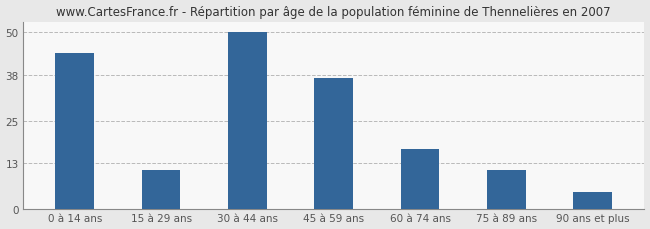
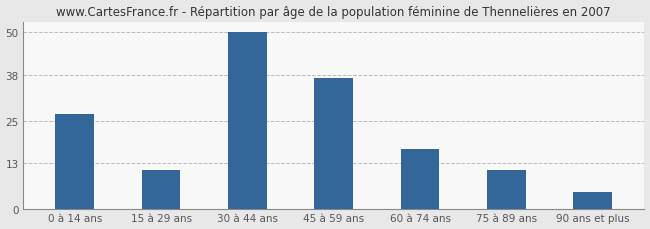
0 à 14 ans: 44 -> 27
